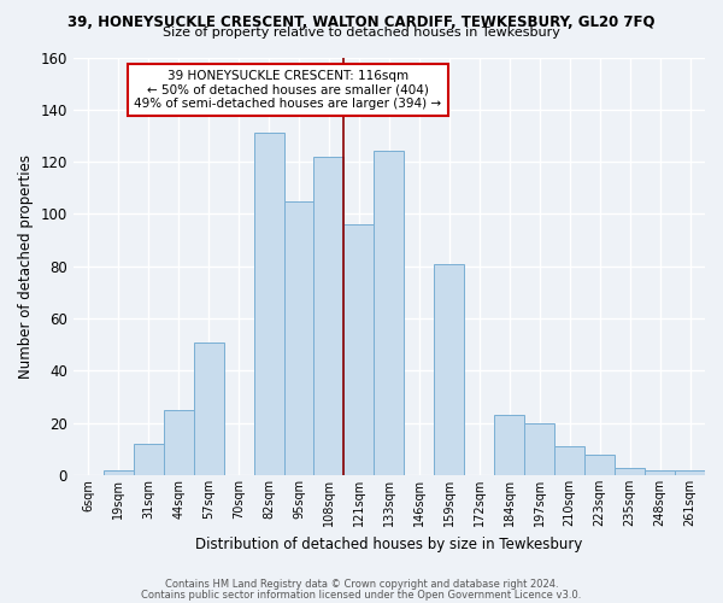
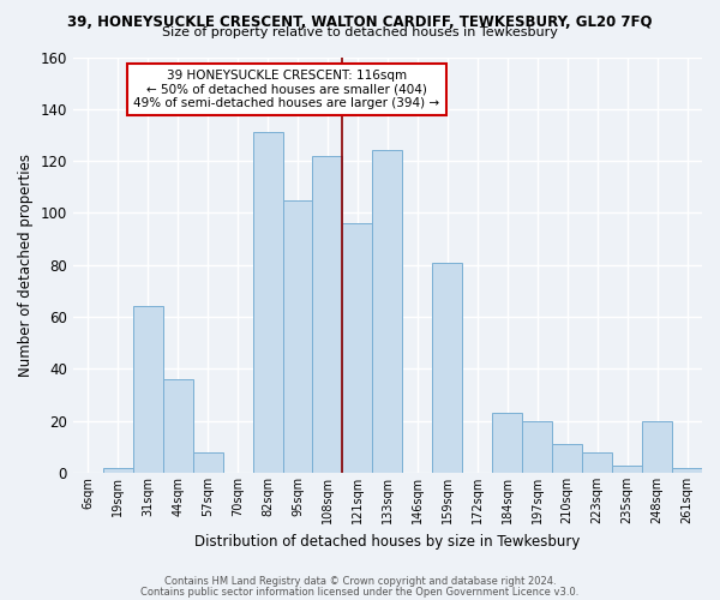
31sqm: 12 -> 64
44sqm: 25 -> 36
57sqm: 51 -> 8
248sqm: 2 -> 20
